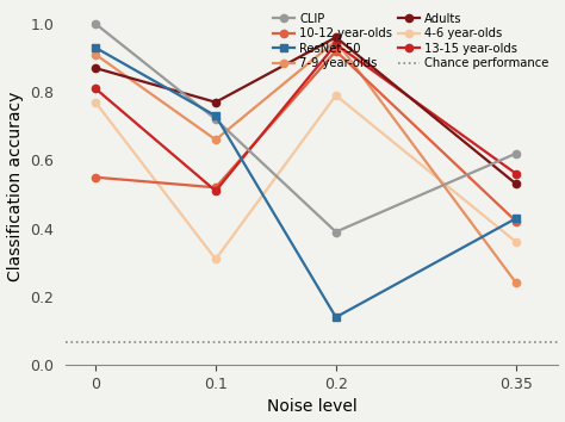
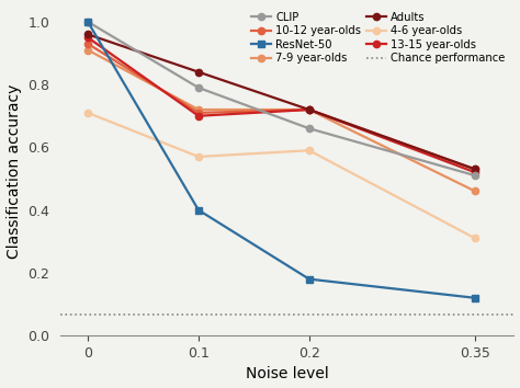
ResNet-50/0: 0.93 -> 1.00
Adults/0: 0.87 -> 0.96
13-15 year-olds/0: 0.81 -> 0.95
10-12 year-olds/0: 0.55 -> 0.93
4-6 year-olds/0: 0.77 -> 0.71
CLIP/0.1: 0.72 -> 0.79
ResNet-50/0.1: 0.73 -> 0.40
Adults/0.1: 0.77 -> 0.84
13-15 year-olds/0.1: 0.51 -> 0.70
10-12 year-olds/0.1: 0.52 -> 0.71
7-9 year-olds/0.1: 0.66 -> 0.72
4-6 year-olds/0.1: 0.31 -> 0.57
CLIP/0.2: 0.39 -> 0.66
ResNet-50/0.2: 0.14 -> 0.18
Adults/0.2: 0.96 -> 0.72
13-15 year-olds/0.2: 0.94 -> 0.72
10-12 year-olds/0.2: 0.92 -> 0.72
7-9 year-olds/0.2: 0.95 -> 0.72
4-6 year-olds/0.2: 0.79 -> 0.59
CLIP/0.35: 0.62 -> 0.51
ResNet-50/0.35: 0.43 -> 0.12
13-15 year-olds/0.35: 0.56 -> 0.52
10-12 year-olds/0.35: 0.42 -> 0.53
7-9 year-olds/0.35: 0.24 -> 0.46
4-6 year-olds/0.35: 0.36 -> 0.31
